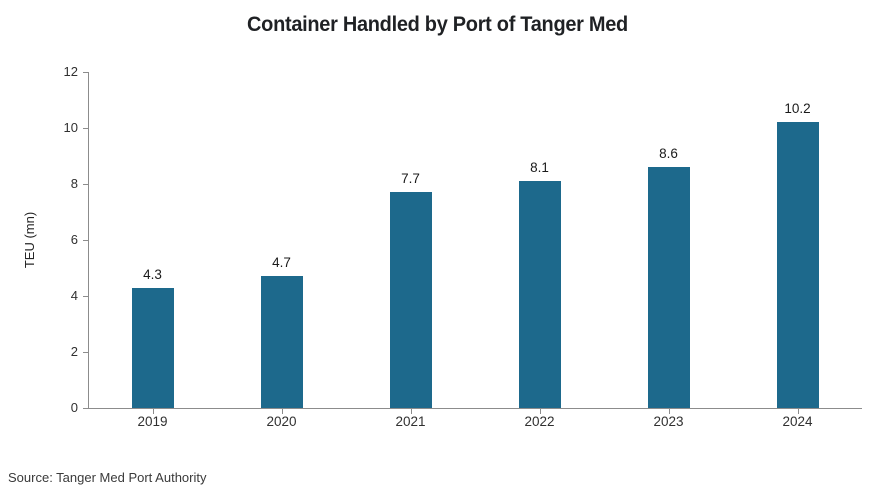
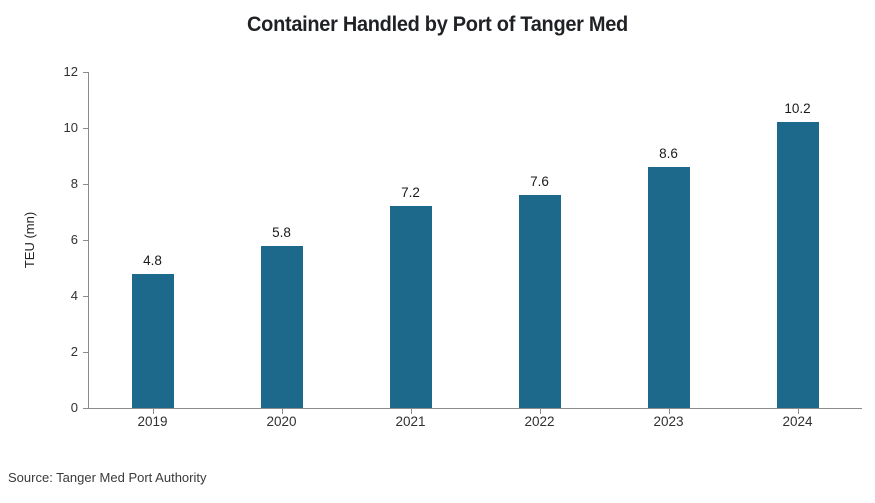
2019: 4.3 -> 4.8
2020: 4.7 -> 5.8
2021: 7.7 -> 7.2
2022: 8.1 -> 7.6
